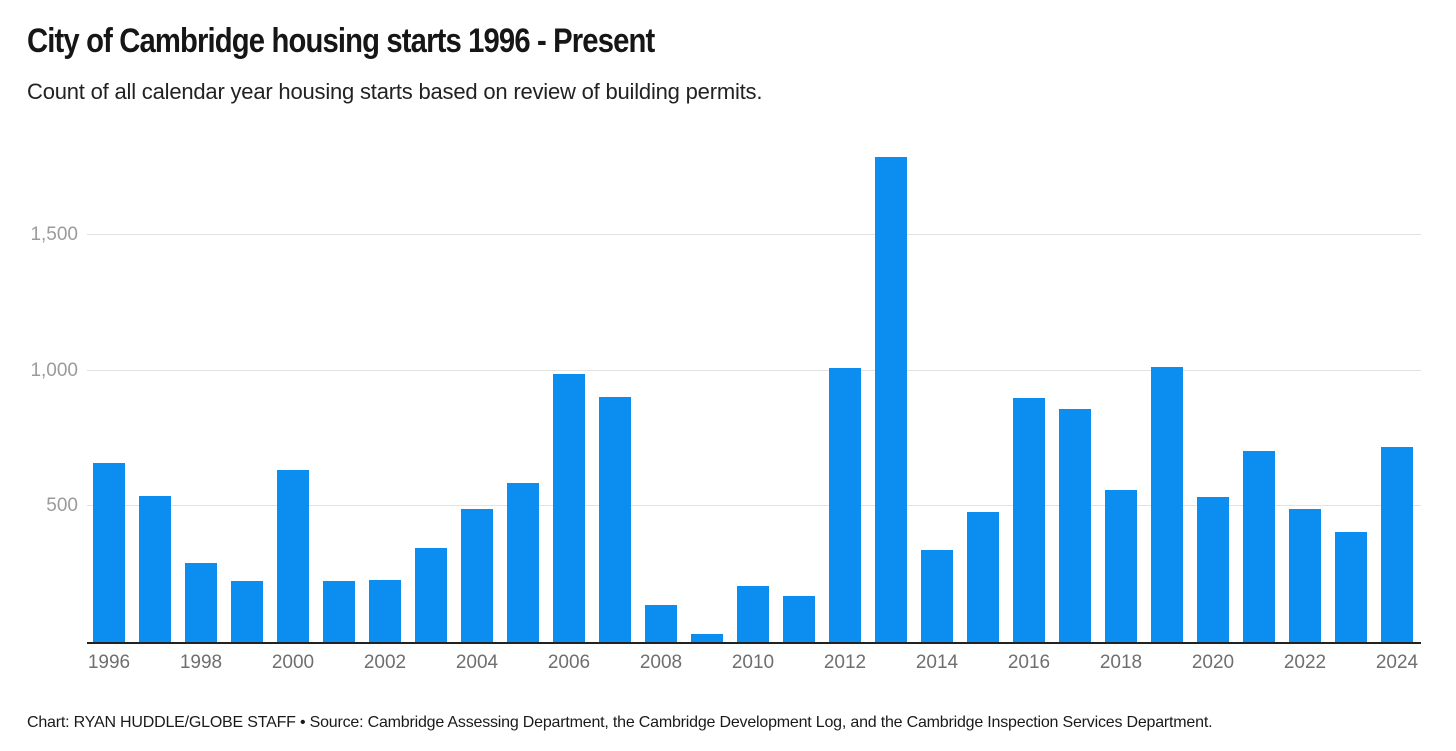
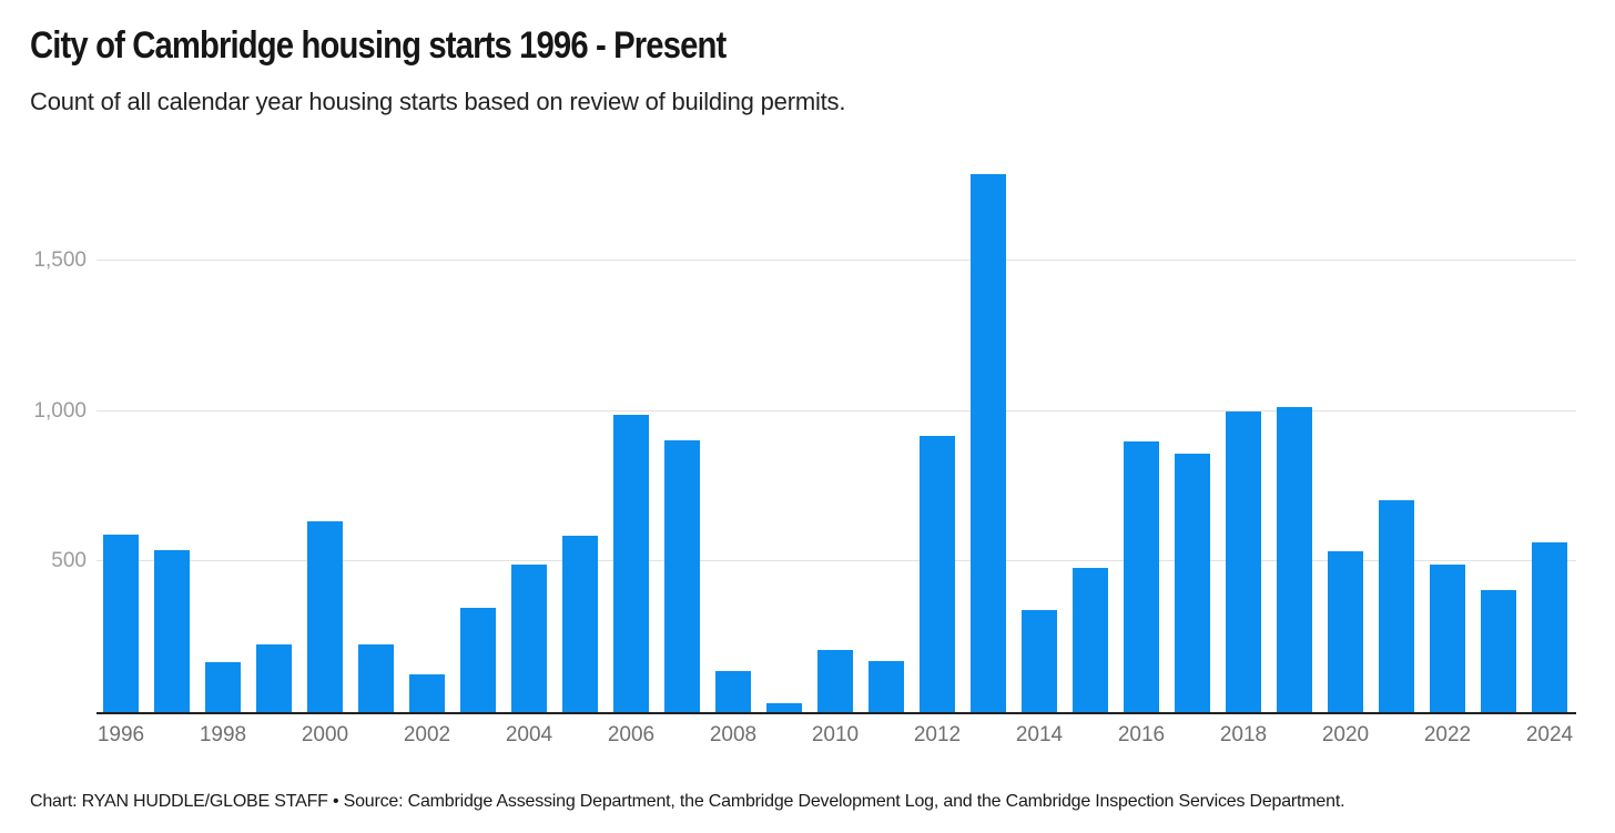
1996: 660 -> 590
1998: 290 -> 160
2002: 230 -> 120
2012: 1010 -> 920
2018: 560 -> 1000
2024: 720 -> 560
